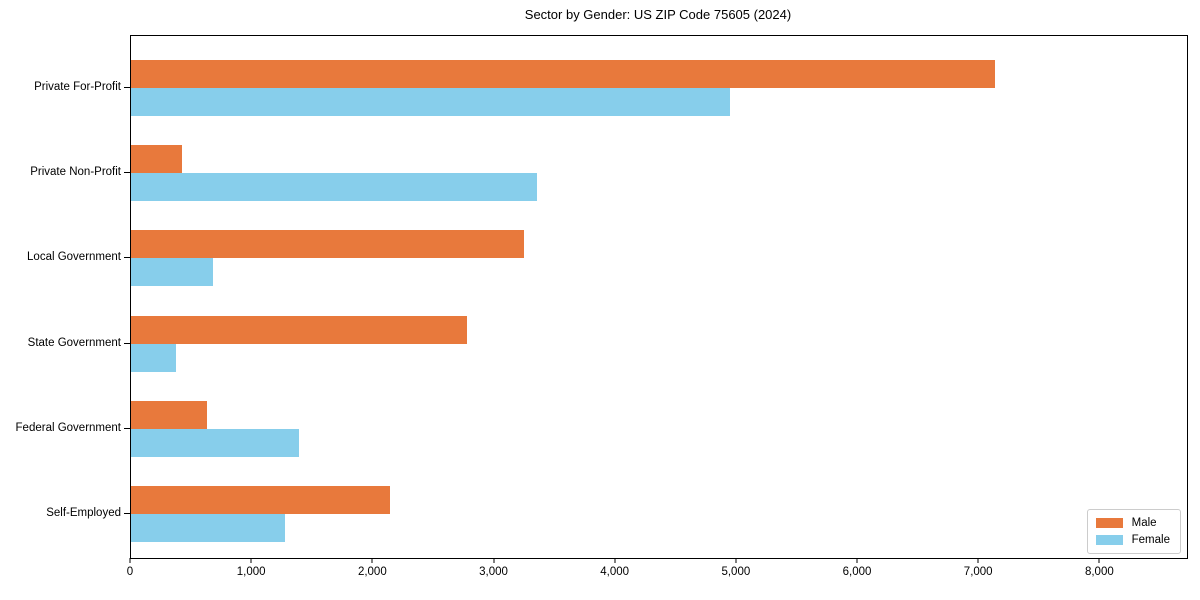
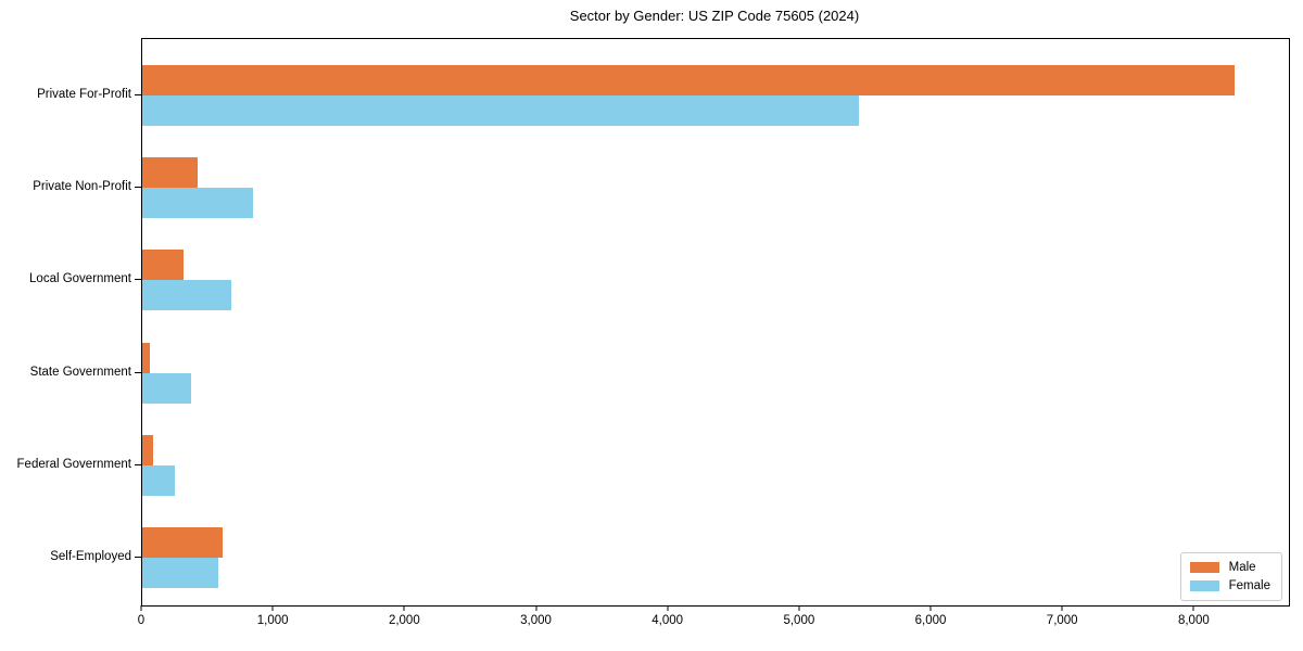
Male/Private For-Profit: 7130 -> 8300
Female/Private For-Profit: 4940 -> 5450
Female/Private Non-Profit: 3350 -> 840
Male/Local Government: 3240 -> 310
Male/State Government: 2770 -> 60
Male/Federal Government: 630 -> 80
Female/Federal Government: 1390 -> 250
Male/Self-Employed: 2140 -> 610
Female/Self-Employed: 1270 -> 580
